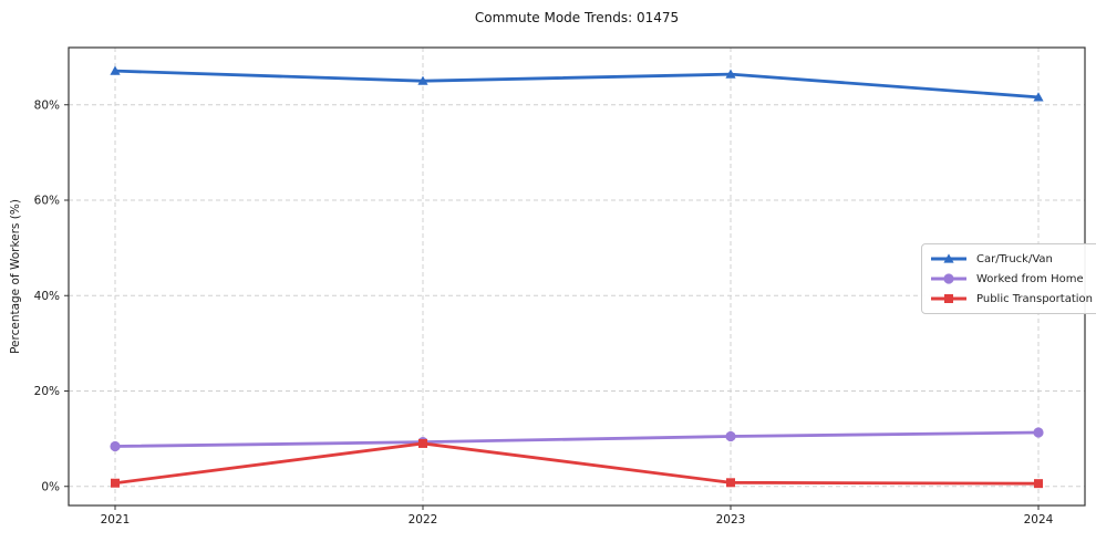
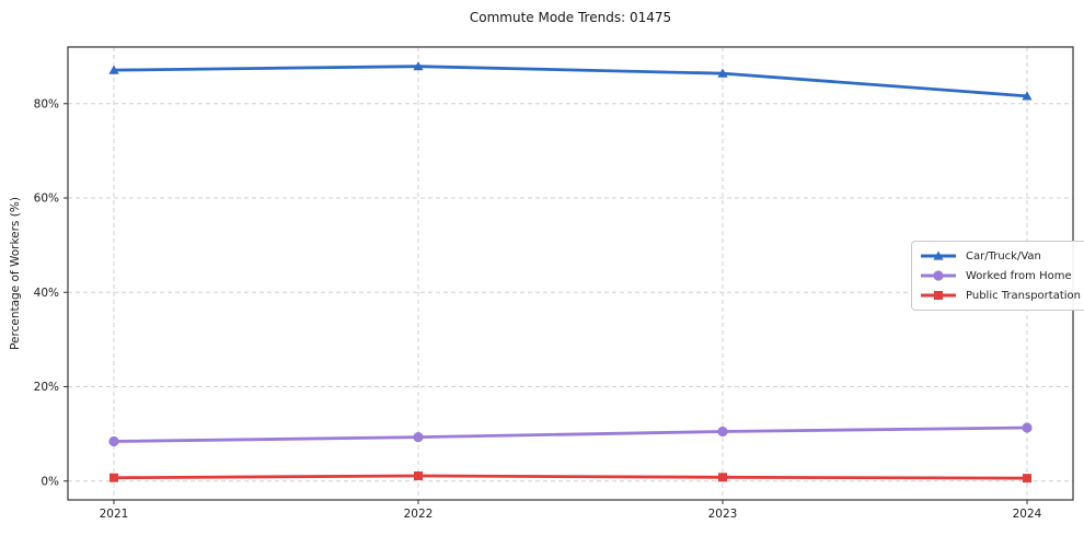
Car/Truck/Van/2022: 85% -> 88%
Public Transportation/2022: 9% -> 1%
